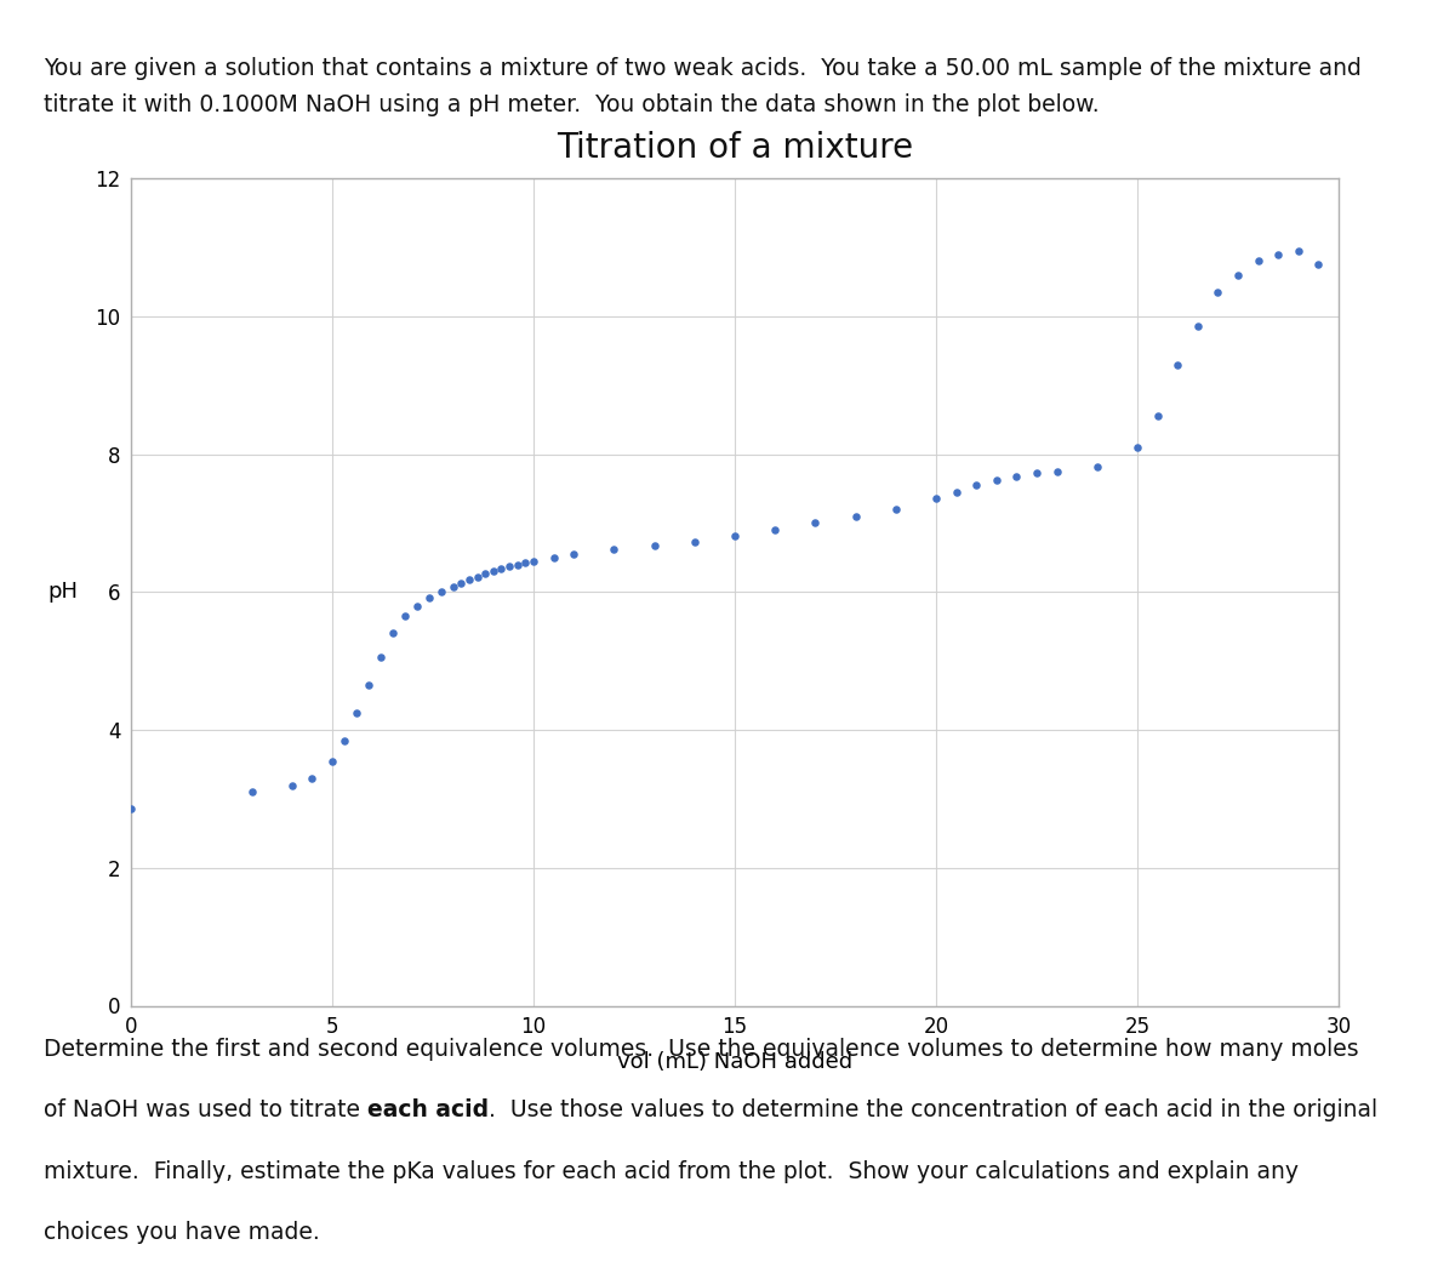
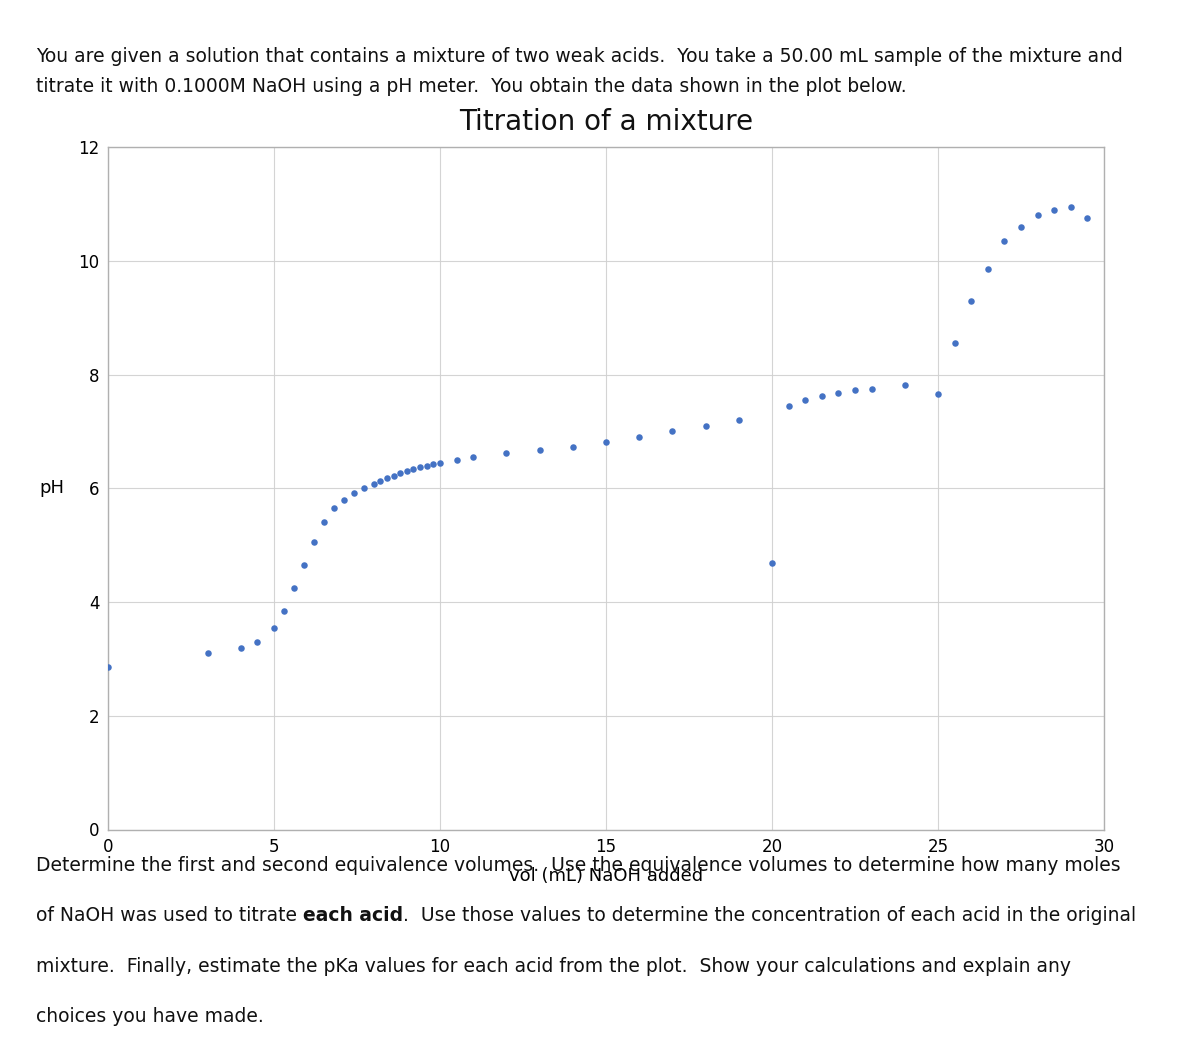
20: 7.35 -> 4.68
25: 8.10 -> 7.66
